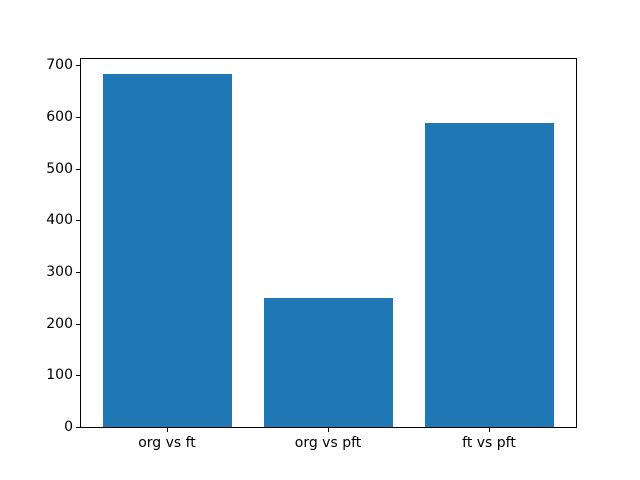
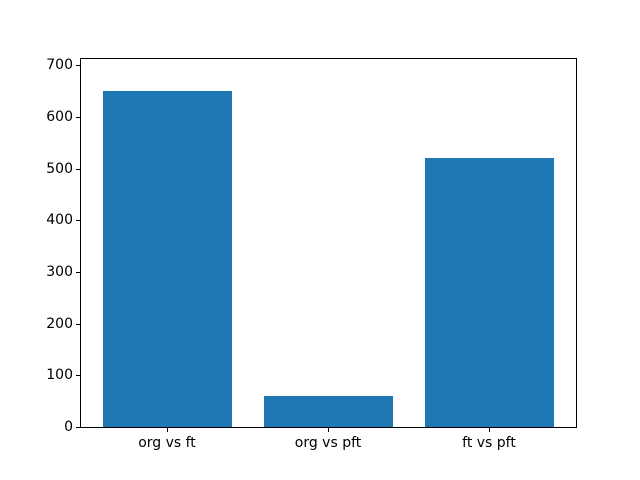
org vs ft: 680 -> 650
org vs pft: 250 -> 60
ft vs pft: 590 -> 520
